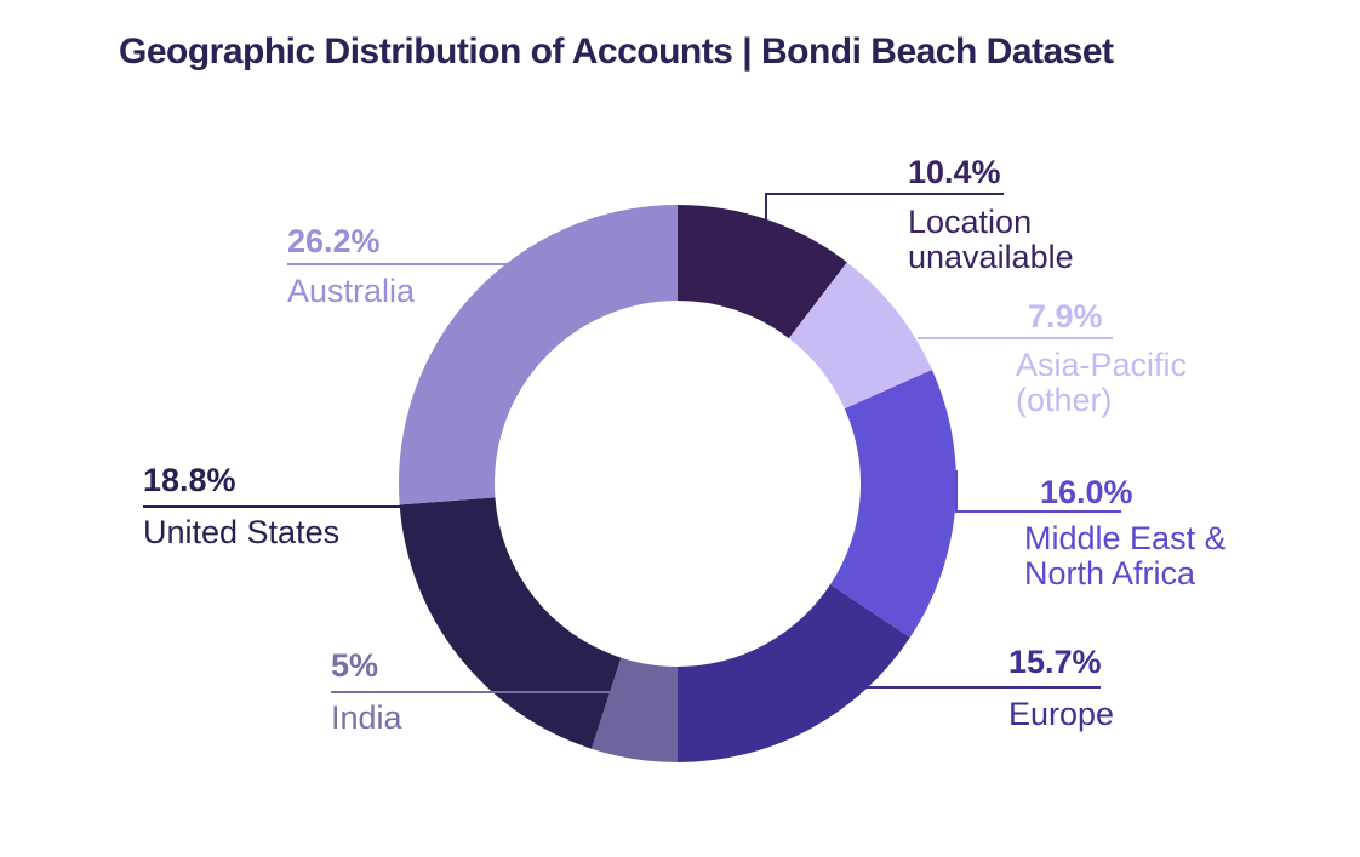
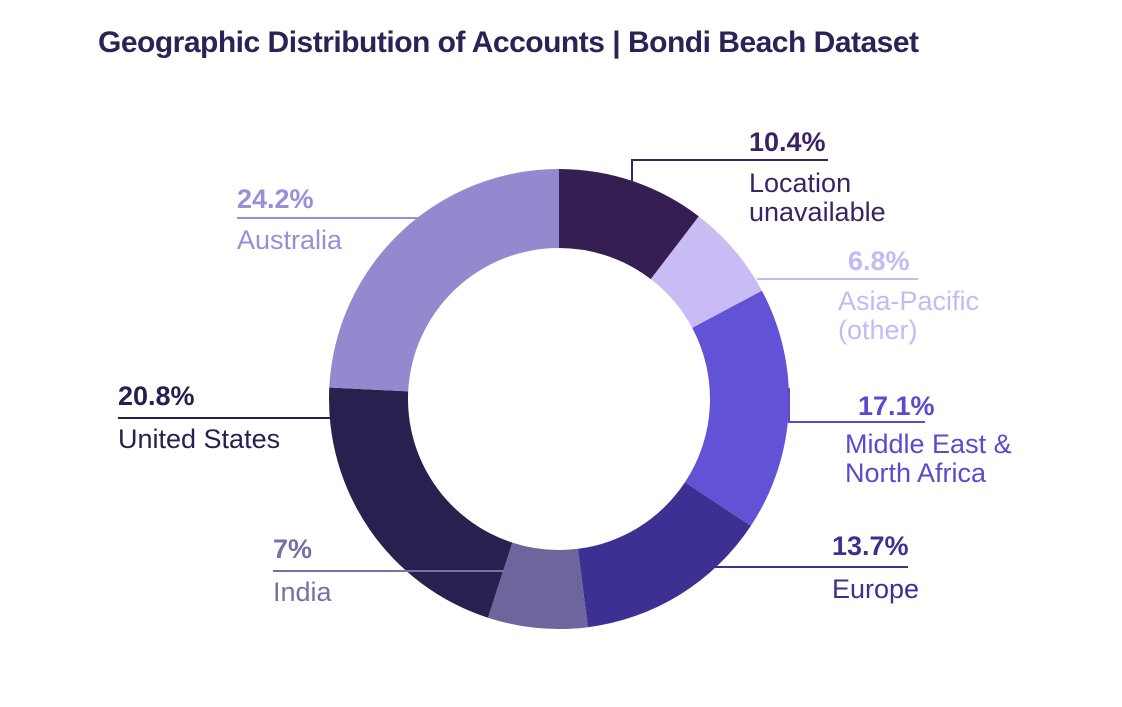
Asia-Pacific (other): 7.9% -> 6.8%
Middle East & North Africa: 16.0% -> 17.1%
Europe: 15.7% -> 13.7%
India: 5% -> 7%
United States: 18.8% -> 20.8%
Australia: 26.2% -> 24.2%
